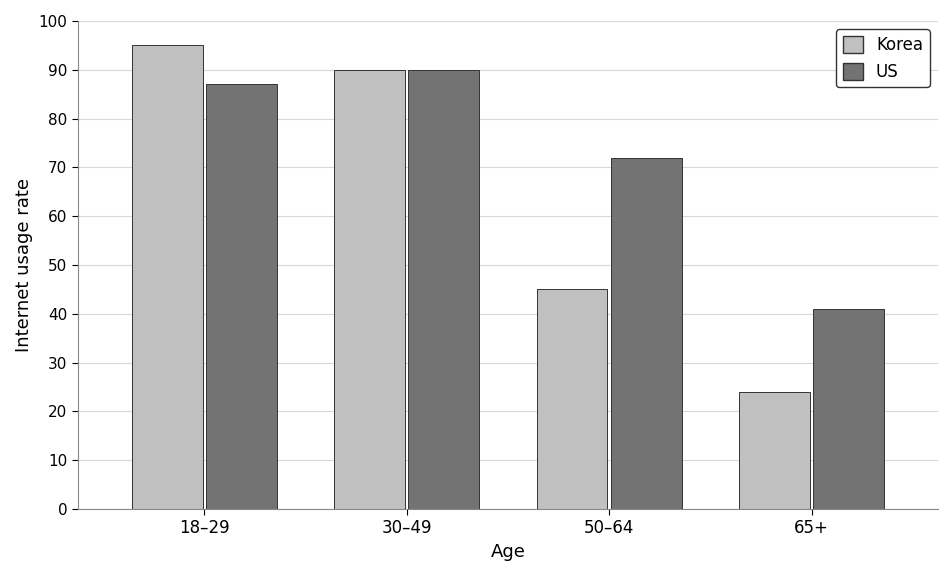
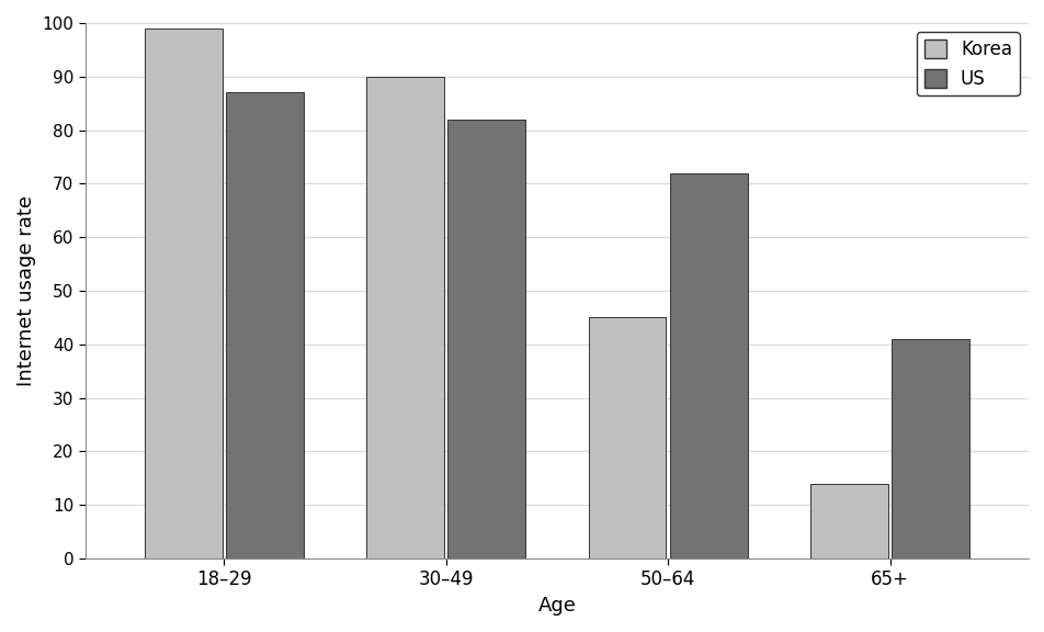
Korea/18–29: 95 -> 99
US/30–49: 90 -> 82
Korea/65+: 24 -> 14
